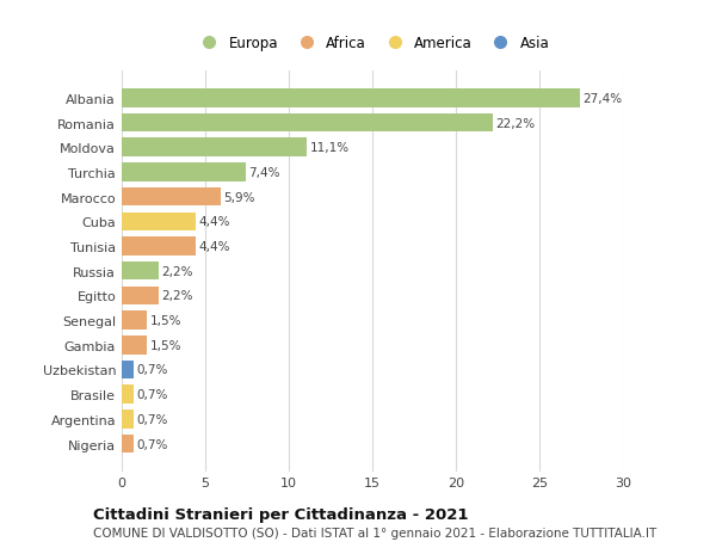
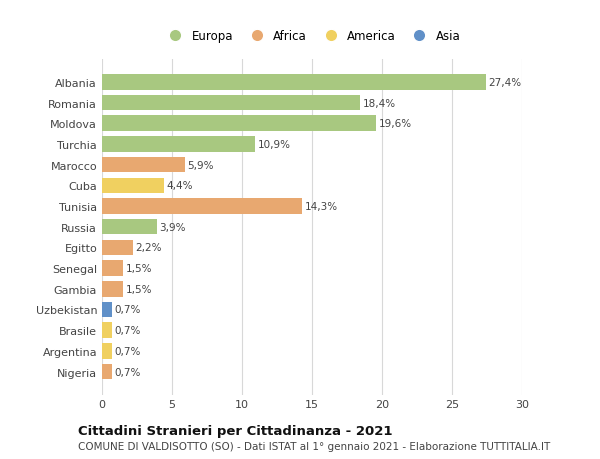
Romania: 22,2% -> 18,4%
Moldova: 11,1% -> 19,6%
Turchia: 7,4% -> 10,9%
Tunisia: 4,4% -> 14,3%
Russia: 2,2% -> 3,9%
